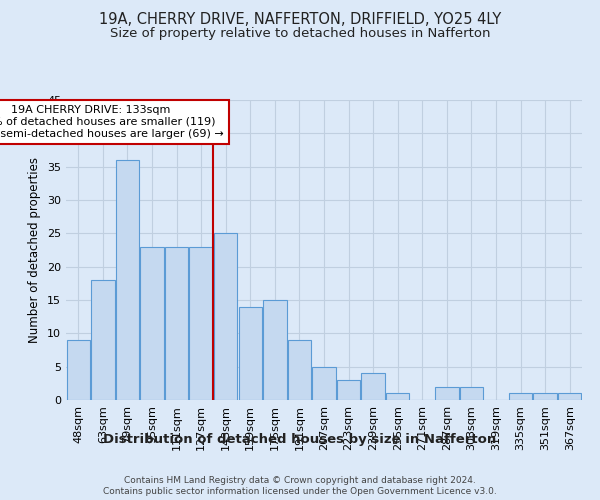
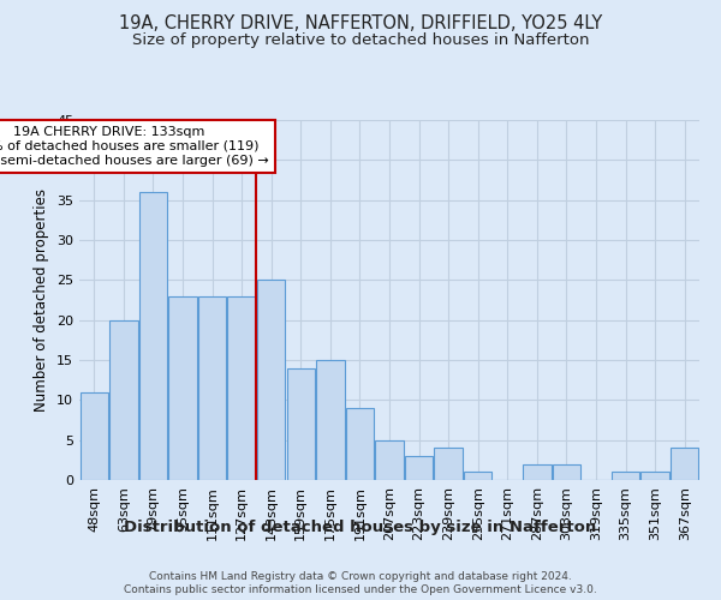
48sqm: 9 -> 11
63sqm: 18 -> 20
367sqm: 1 -> 4
